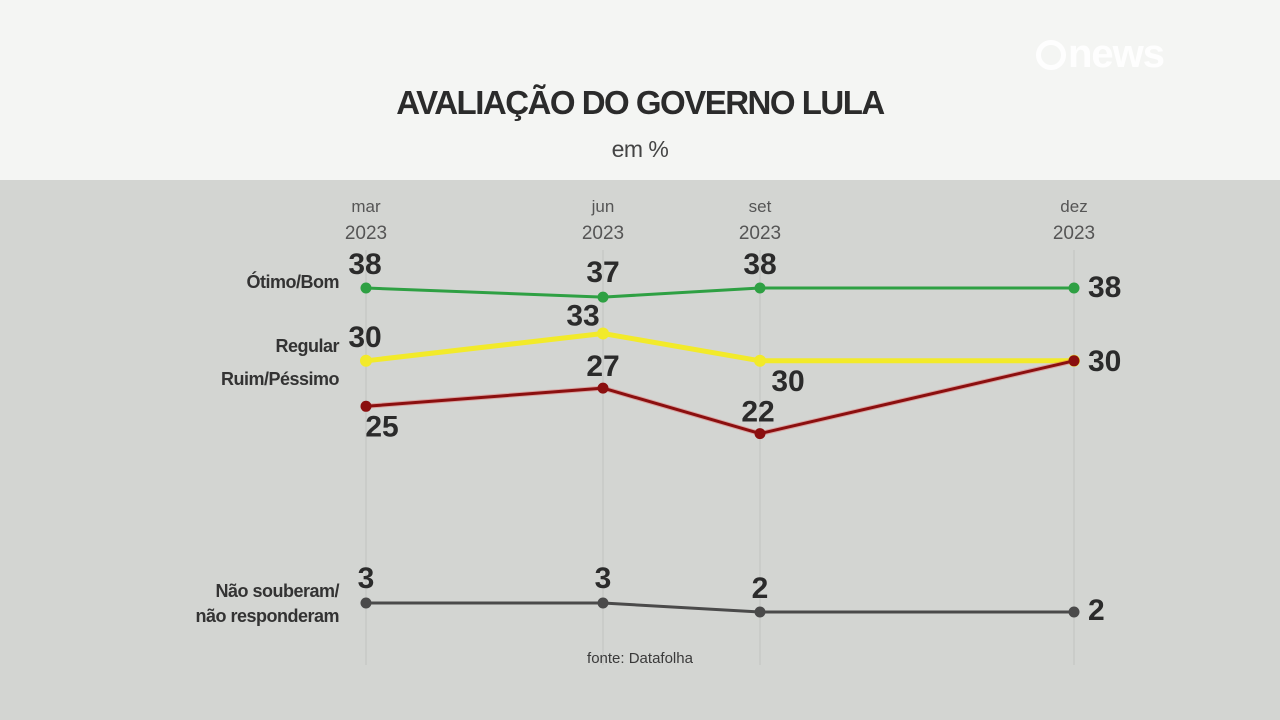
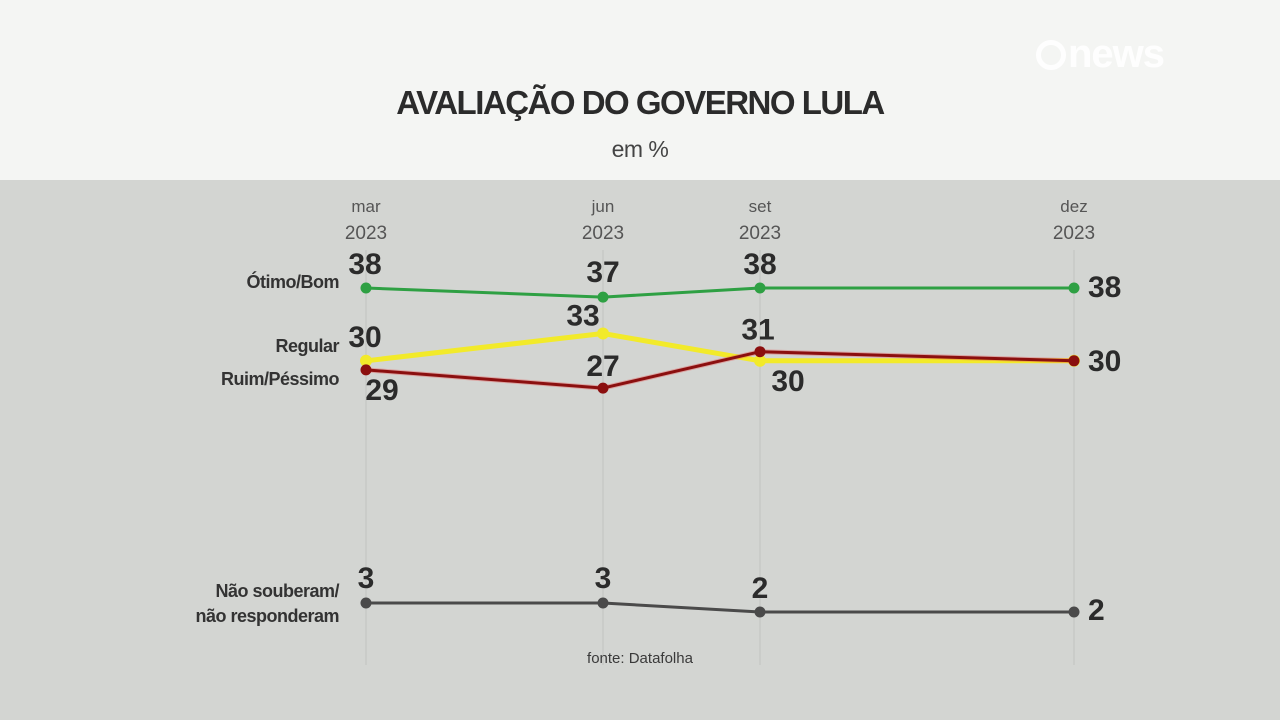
Ruim/Péssimo/mar 2023: 25 -> 29
Ruim/Péssimo/set 2023: 22 -> 31
